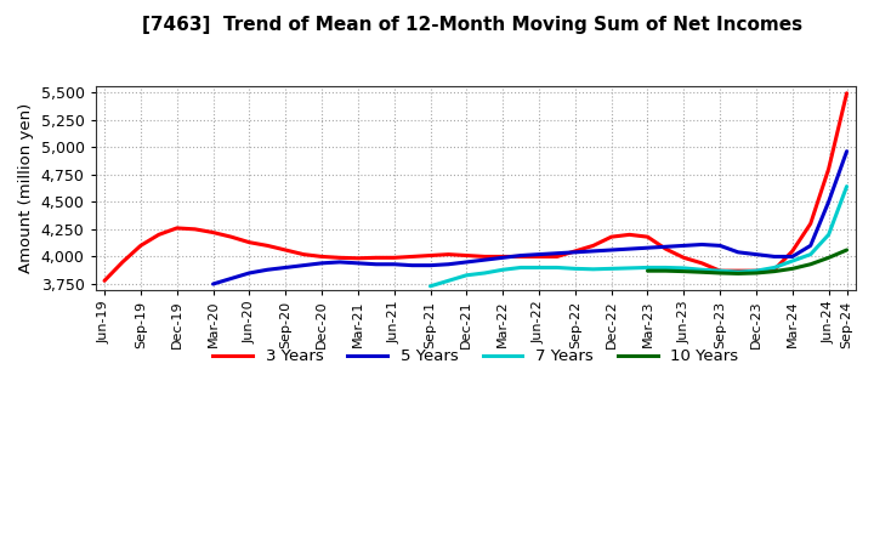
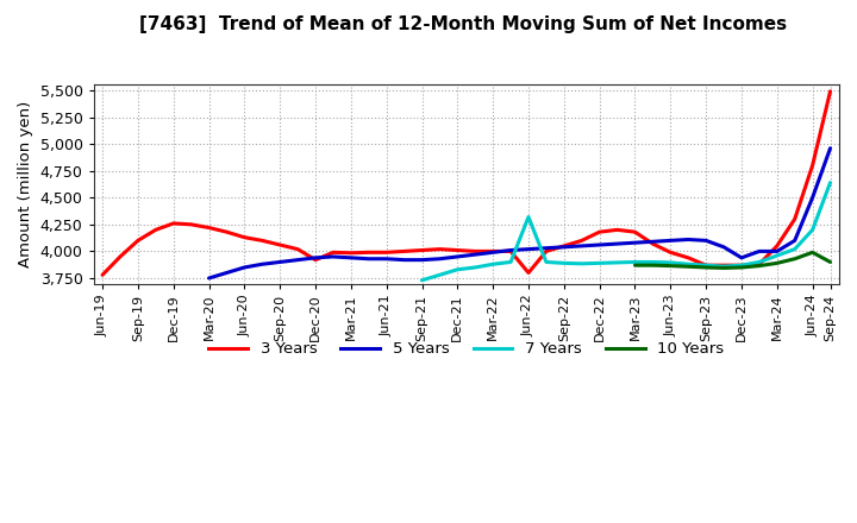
3 Years/Dec-20: 4,000 -> 3,920
3 Years/Jun-22: 4,000 -> 3,800
7 Years/Jun-22: 3,900 -> 4,320
5 Years/Dec-23: 4,020 -> 3,940
10 Years/Sep-24: 4,060 -> 3,900
